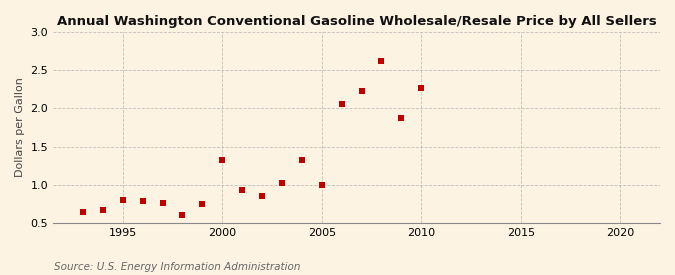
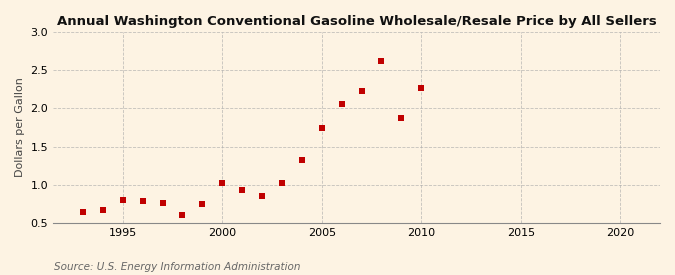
2000: 1.32 -> 1.03
2005: 1.00 -> 1.74
